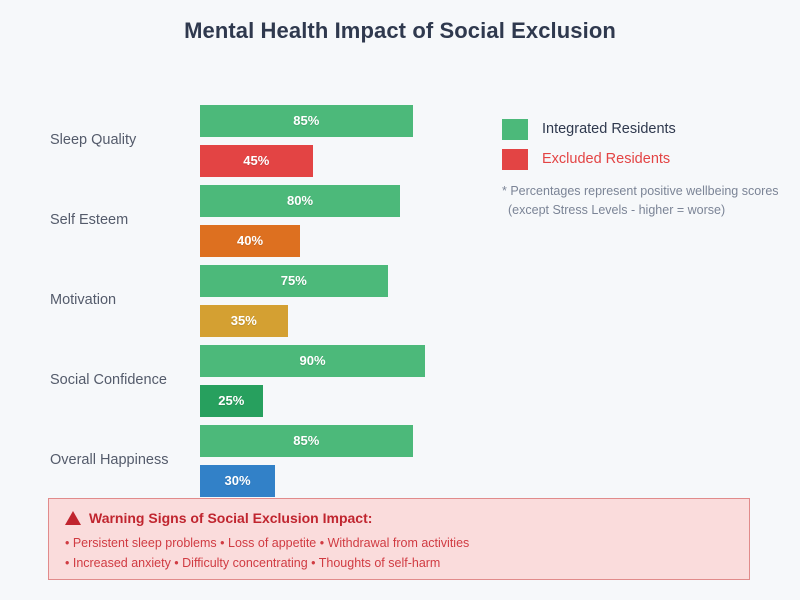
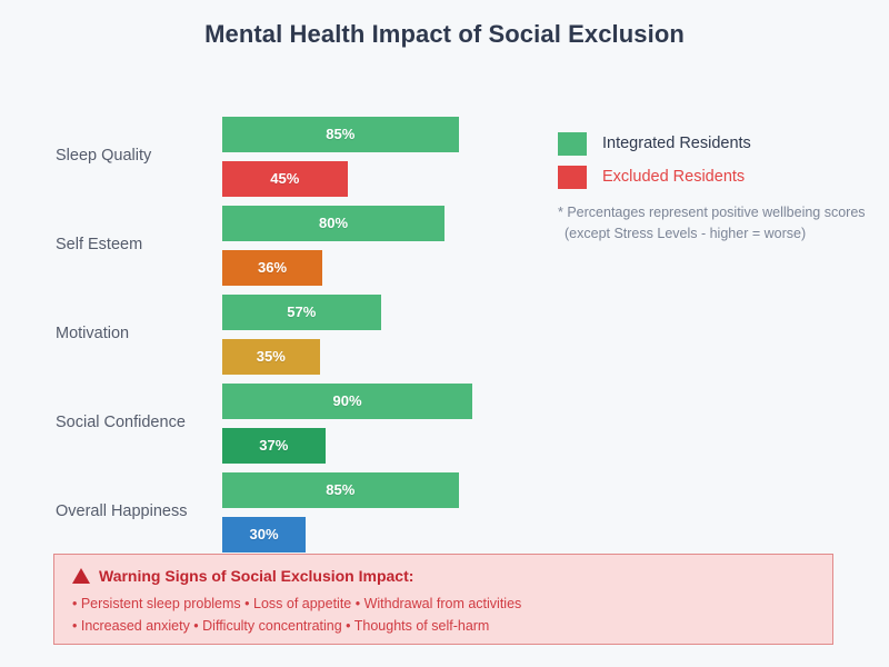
Excluded Residents/Self Esteem: 40% -> 36%
Integrated Residents/Motivation: 75% -> 57%
Excluded Residents/Social Confidence: 25% -> 37%
